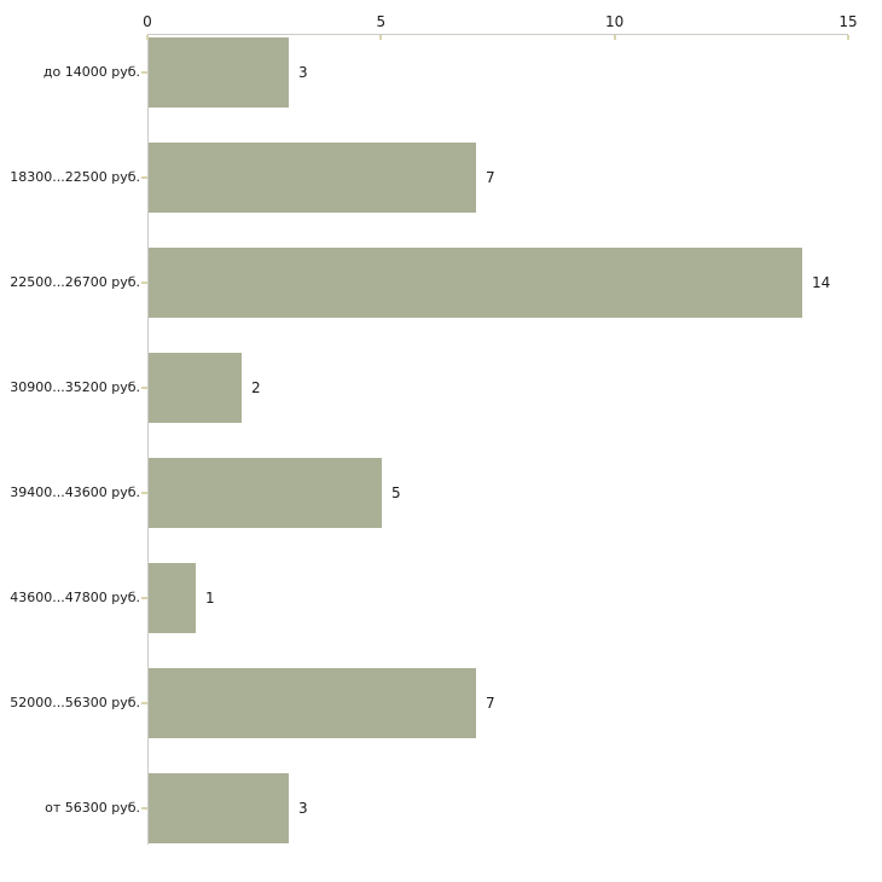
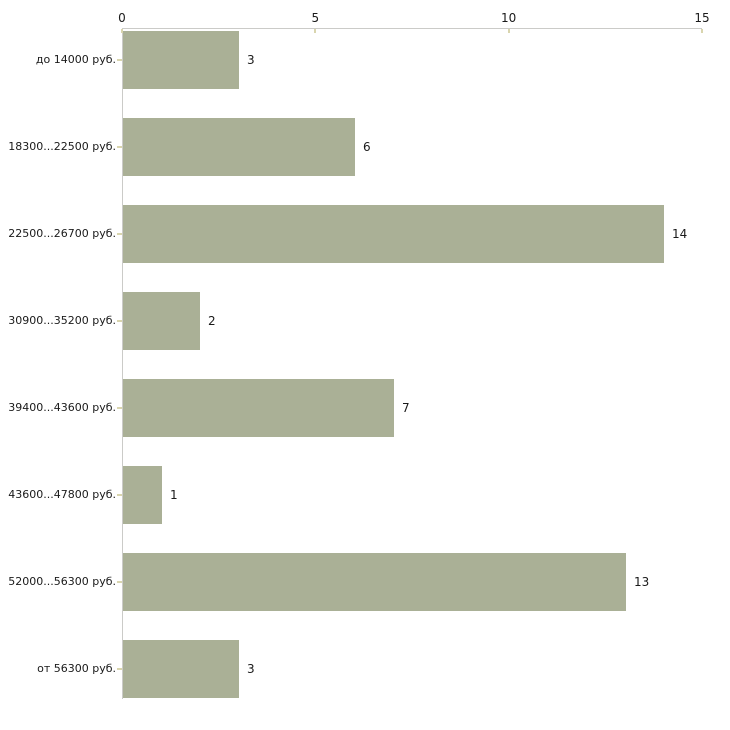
18300...22500 руб.: 7 -> 6
39400...43600 руб.: 5 -> 7
52000...56300 руб.: 7 -> 13
